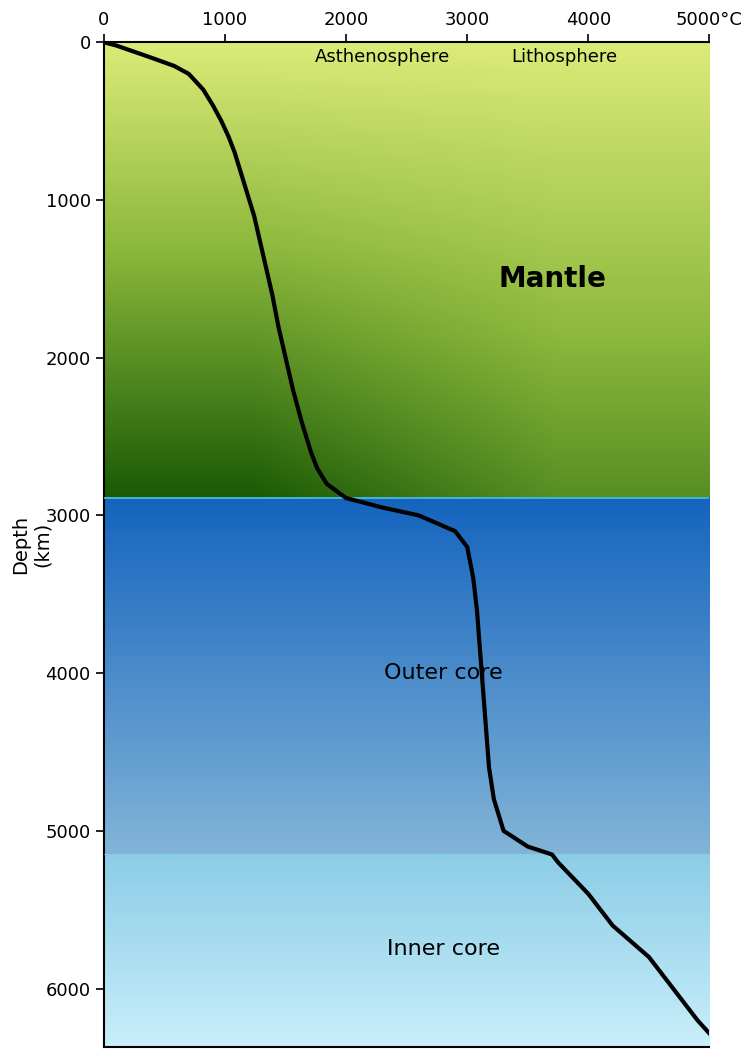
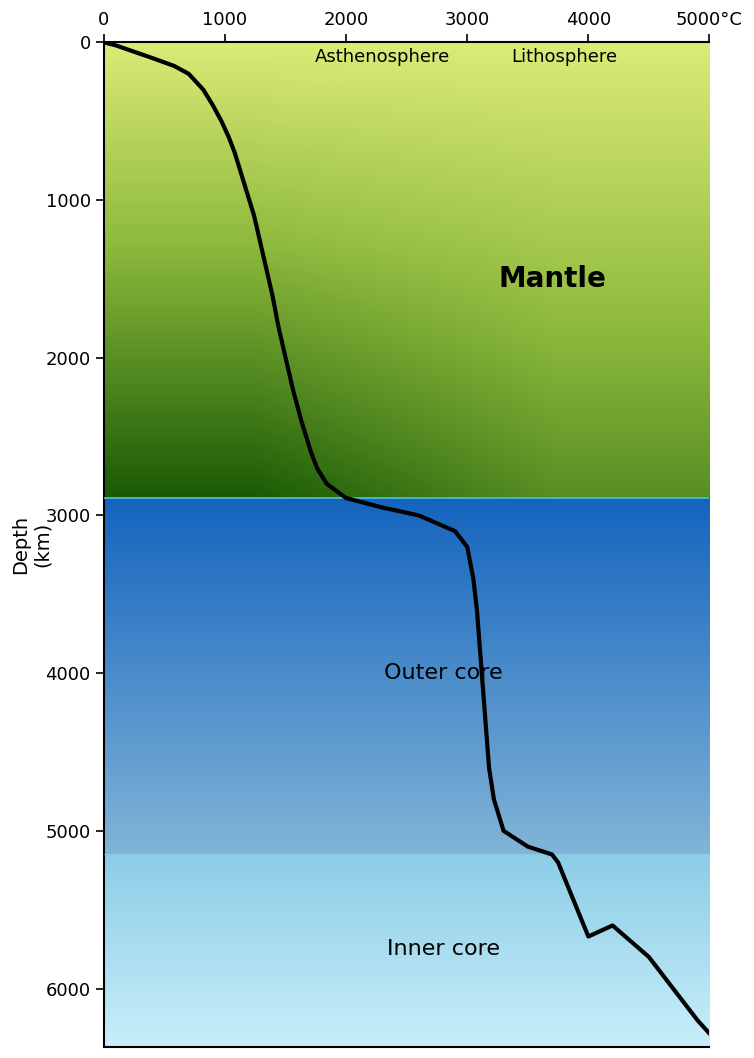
4000: 5400 -> 5670
